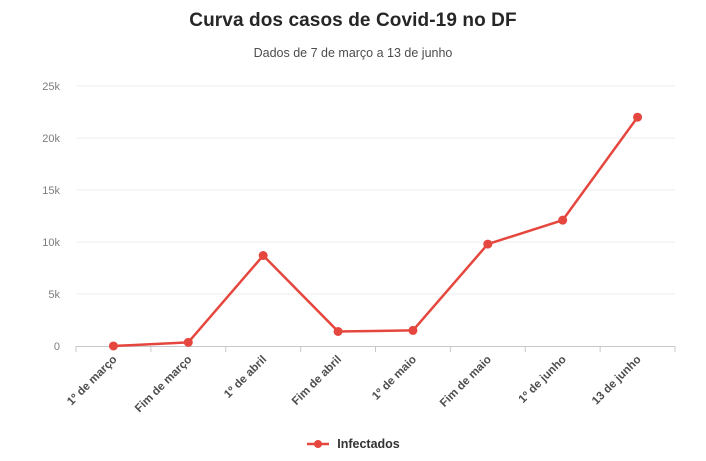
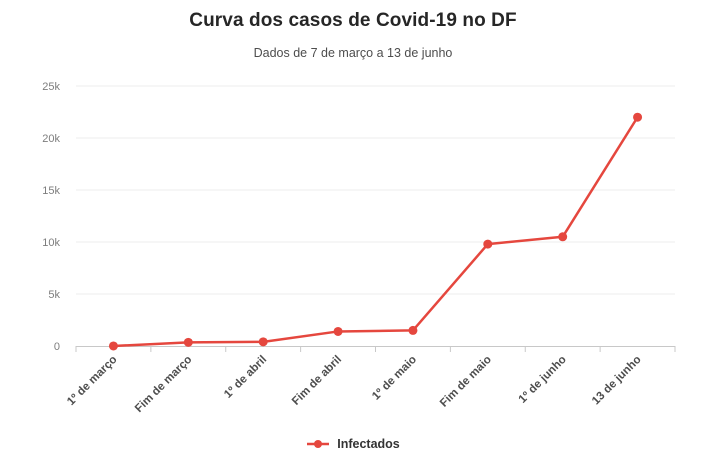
1º de abril: 8.7k -> 0.4k
1º de junho: 12.1k -> 10.5k
